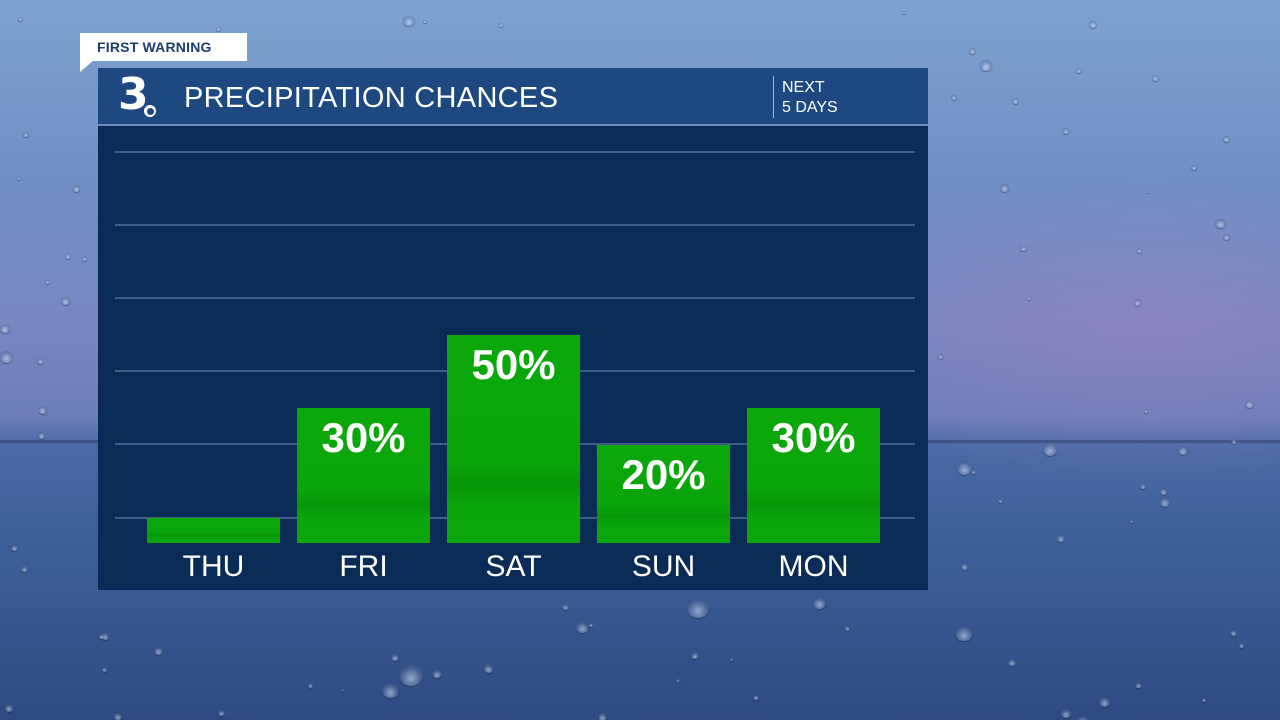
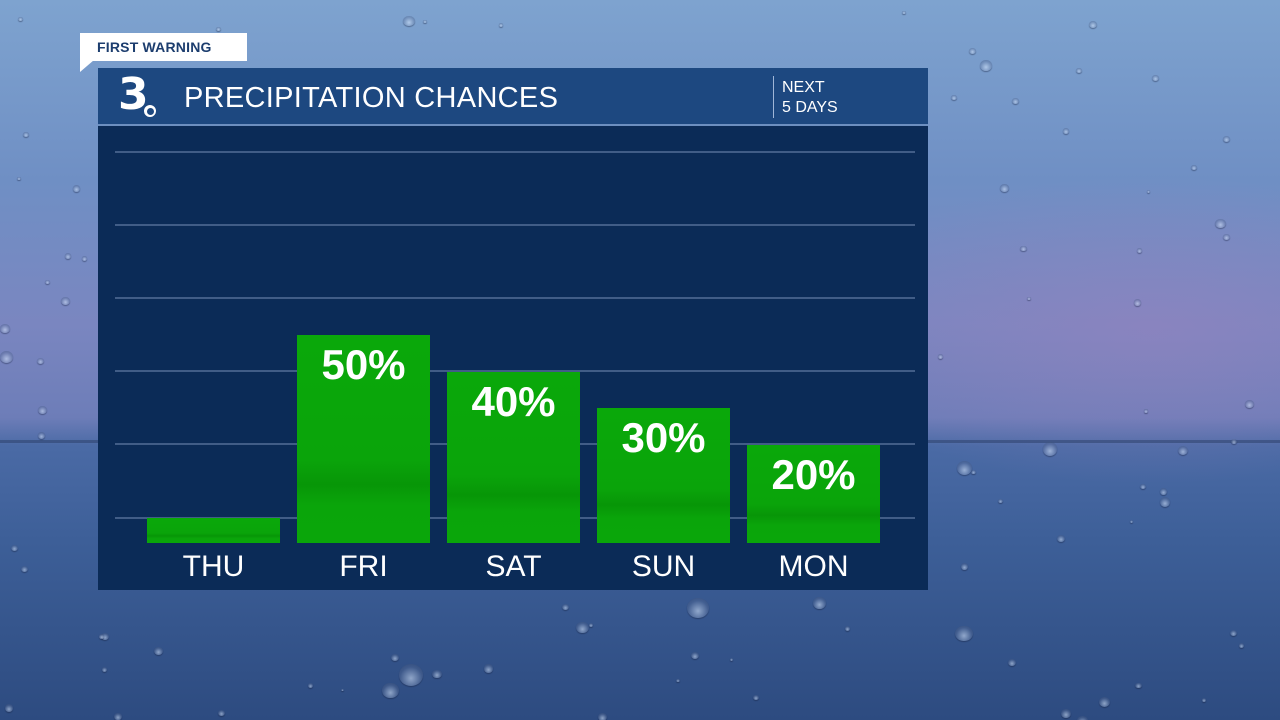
FRI: 30% -> 50%
SAT: 50% -> 40%
SUN: 20% -> 30%
MON: 30% -> 20%
